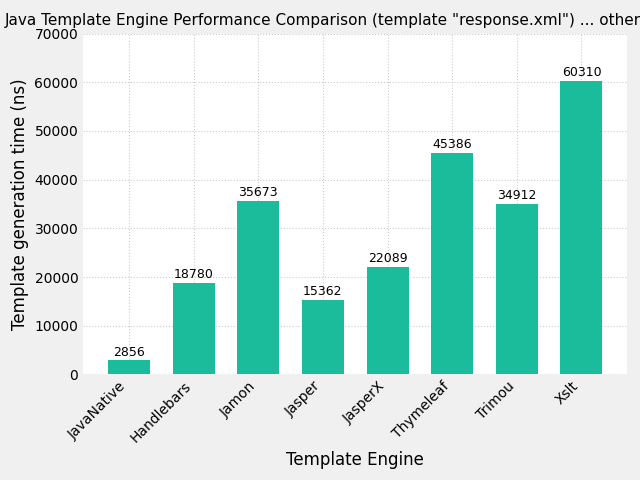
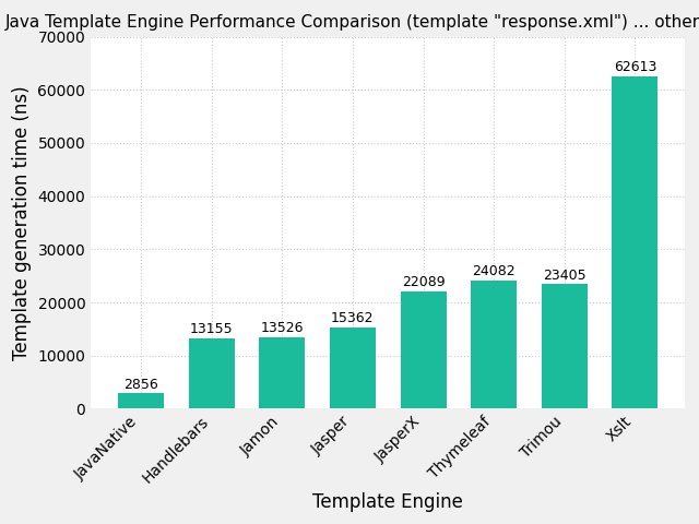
Handlebars: 18780 -> 13155
Jamon: 35673 -> 13526
Thymeleaf: 45386 -> 24082
Trimou: 34912 -> 23405
Xslt: 60310 -> 62613
